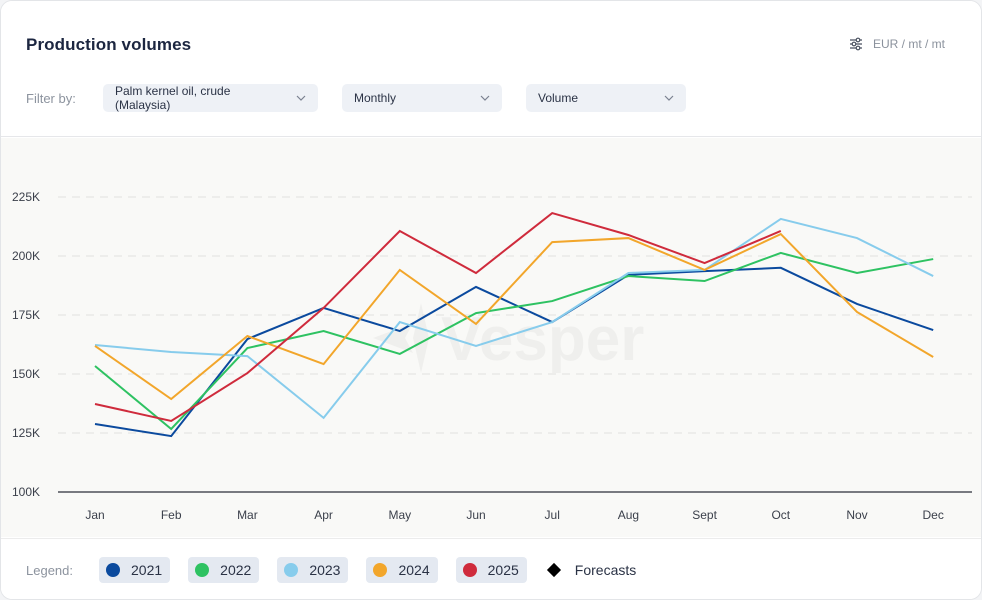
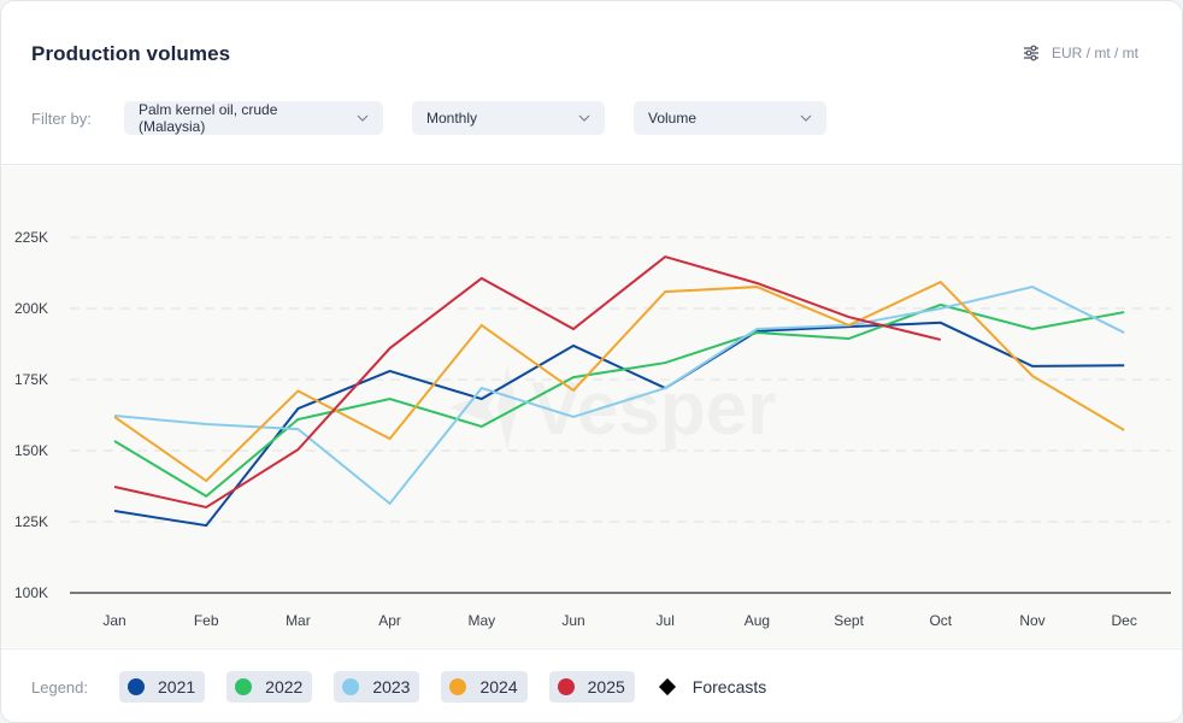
2022/Feb: 127K -> 134K
2024/Mar: 166K -> 171K
2025/Apr: 178K -> 186K
2023/Oct: 216K -> 200K
2025/Oct: 211K -> 189K
2021/Dec: 169K -> 180K
